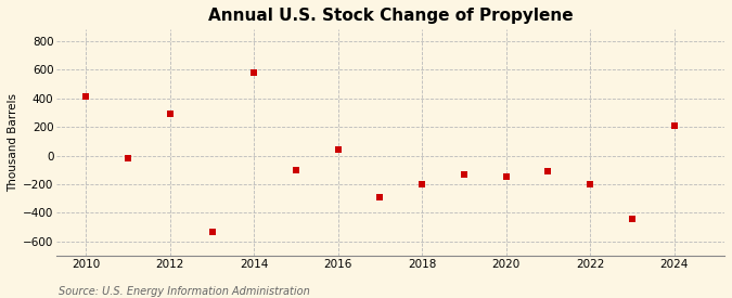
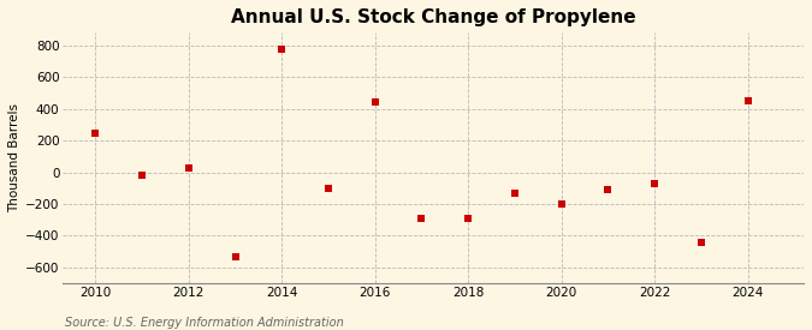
2010: 410 -> 250
2012: 290 -> 30
2014: 580 -> 780
2016: 40 -> 440
2018: -200 -> -290
2020: -150 -> -200
2022: -200 -> -70
2024: 210 -> 450
